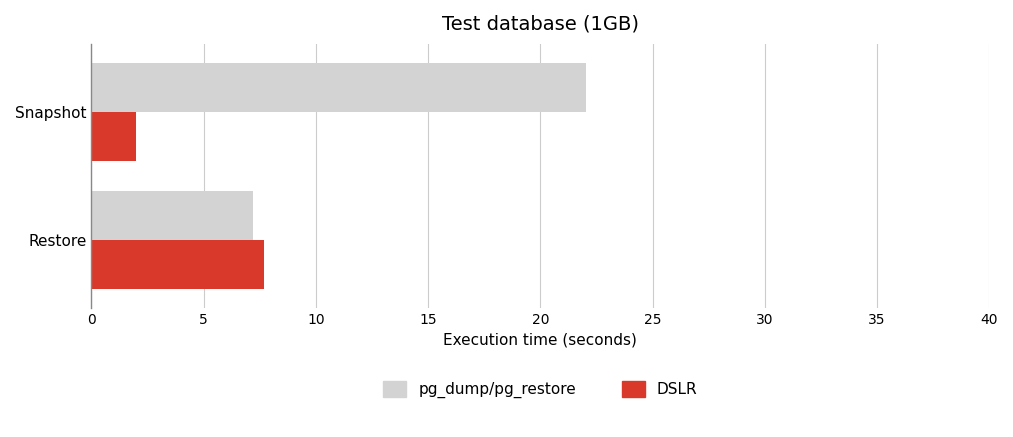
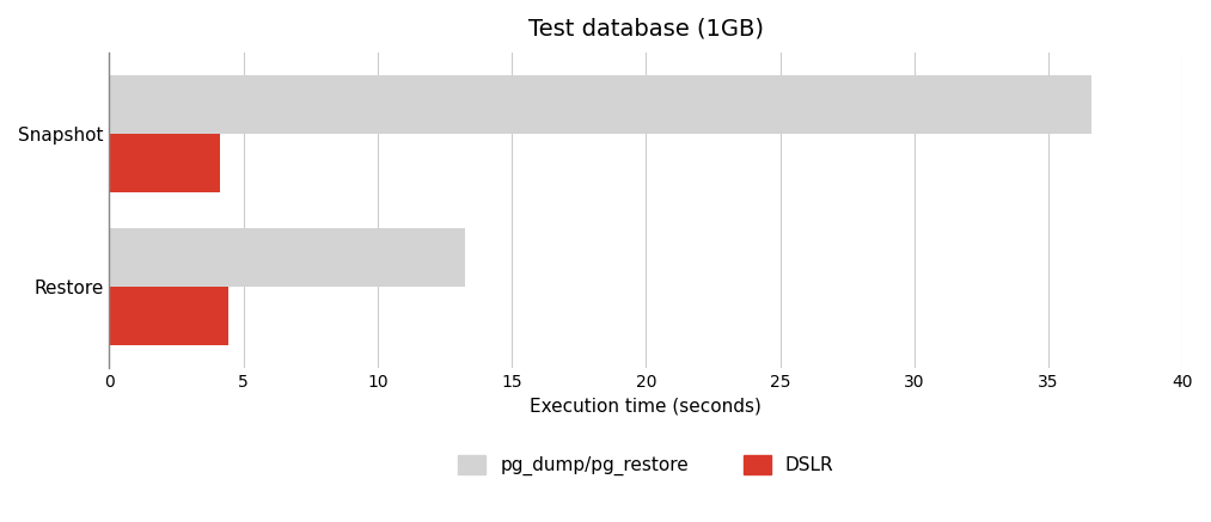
pg_dump/pg_restore/Snapshot: 22.05 -> 36.60
DSLR/Snapshot: 2.00 -> 4.12
pg_dump/pg_restore/Restore: 7.20 -> 13.26
DSLR/Restore: 7.70 -> 4.43
